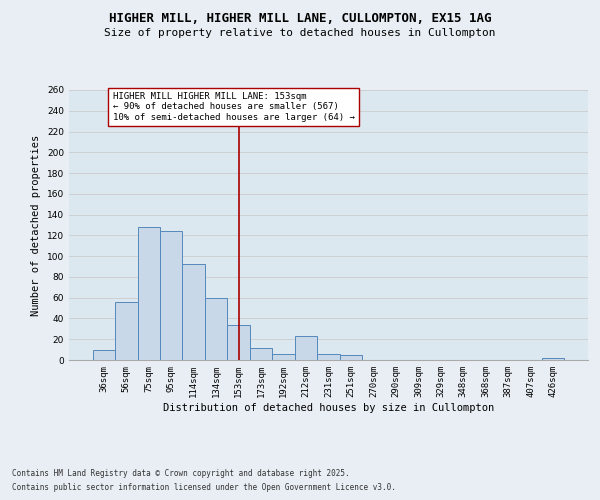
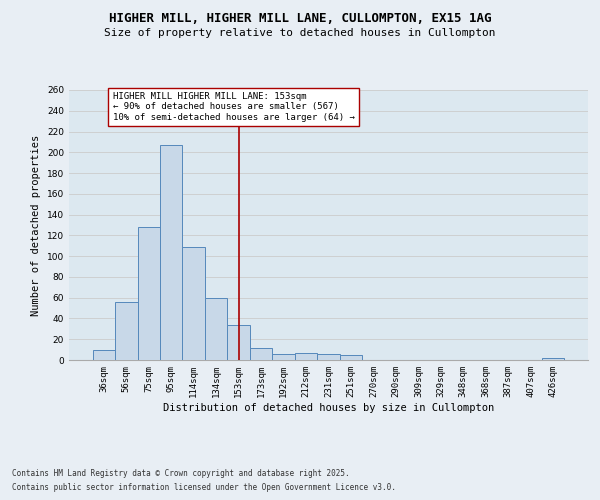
95sqm: 124 -> 207
114sqm: 92 -> 109
212sqm: 23 -> 7
